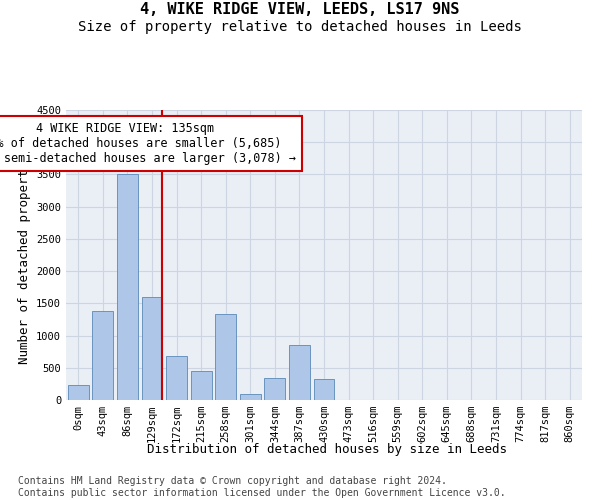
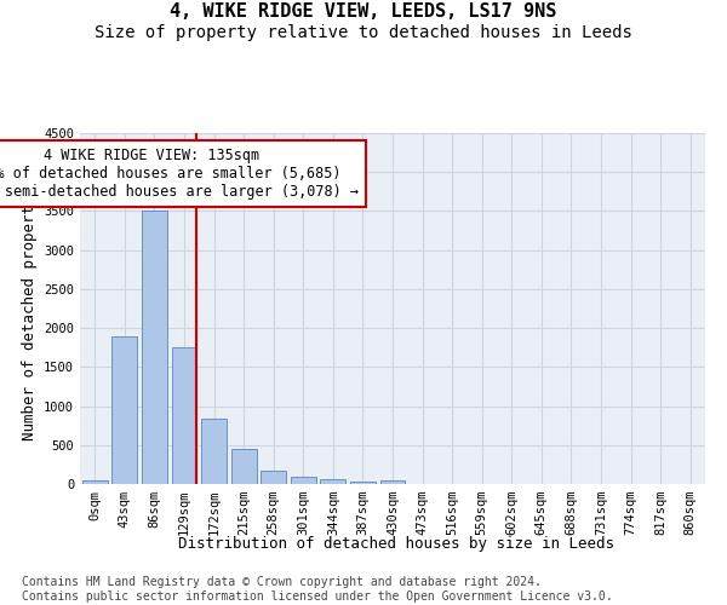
0sqm: 240 -> 50
43sqm: 1380 -> 1900
129sqm: 1600 -> 1750
172sqm: 680 -> 840
258sqm: 1340 -> 180
344sqm: 340 -> 60
387sqm: 860 -> 30
430sqm: 320 -> 50
